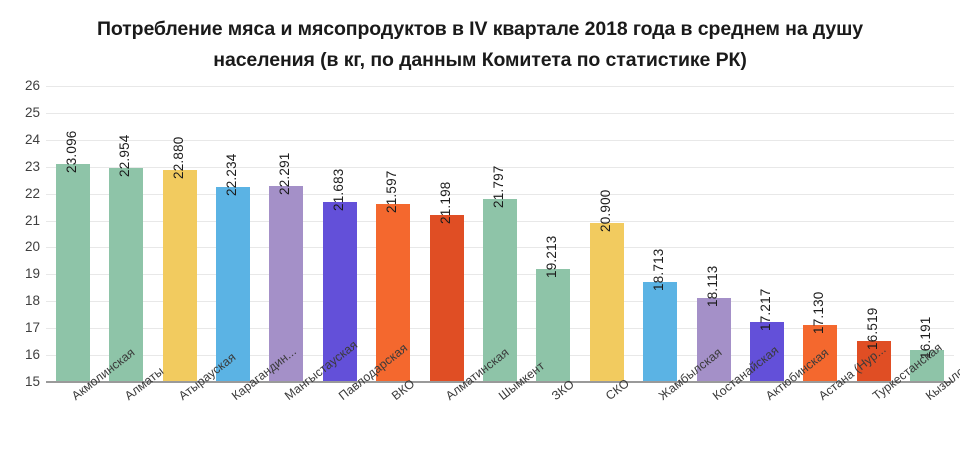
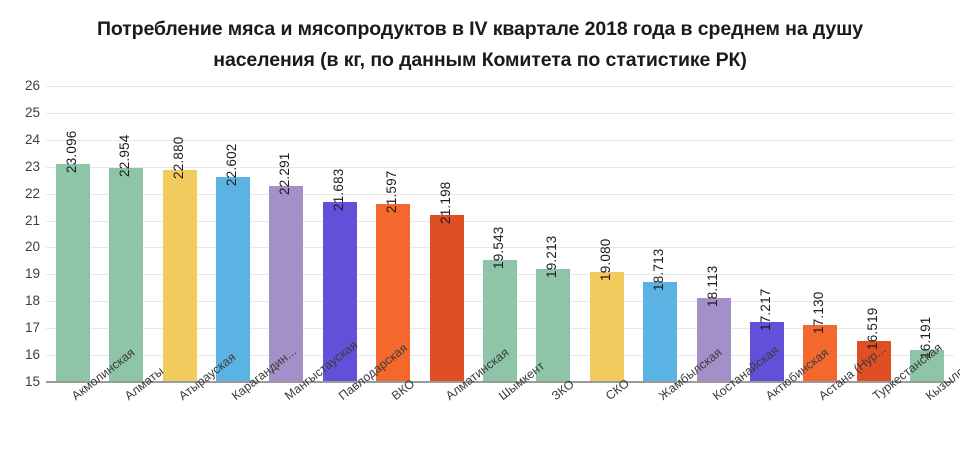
Карагандин...: 22.234 -> 22.602
Шымкент: 21.797 -> 19.543
СКО: 20.900 -> 19.080
